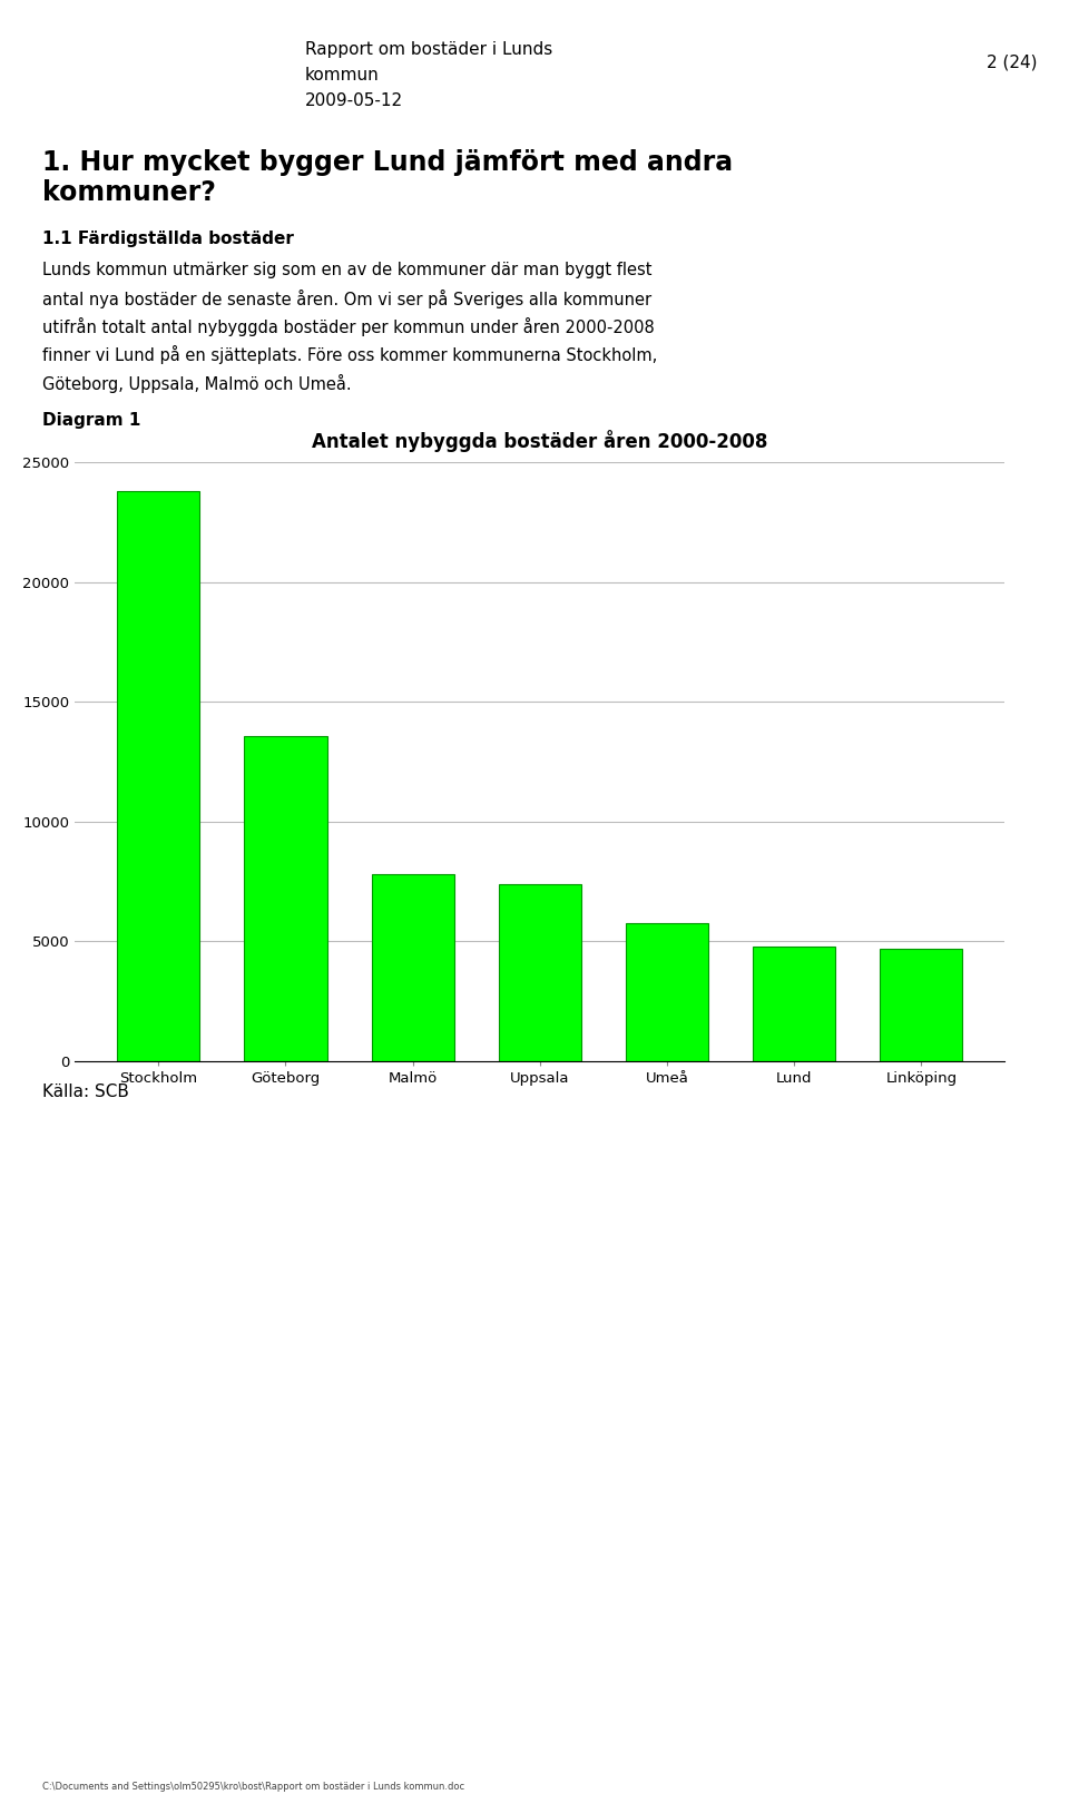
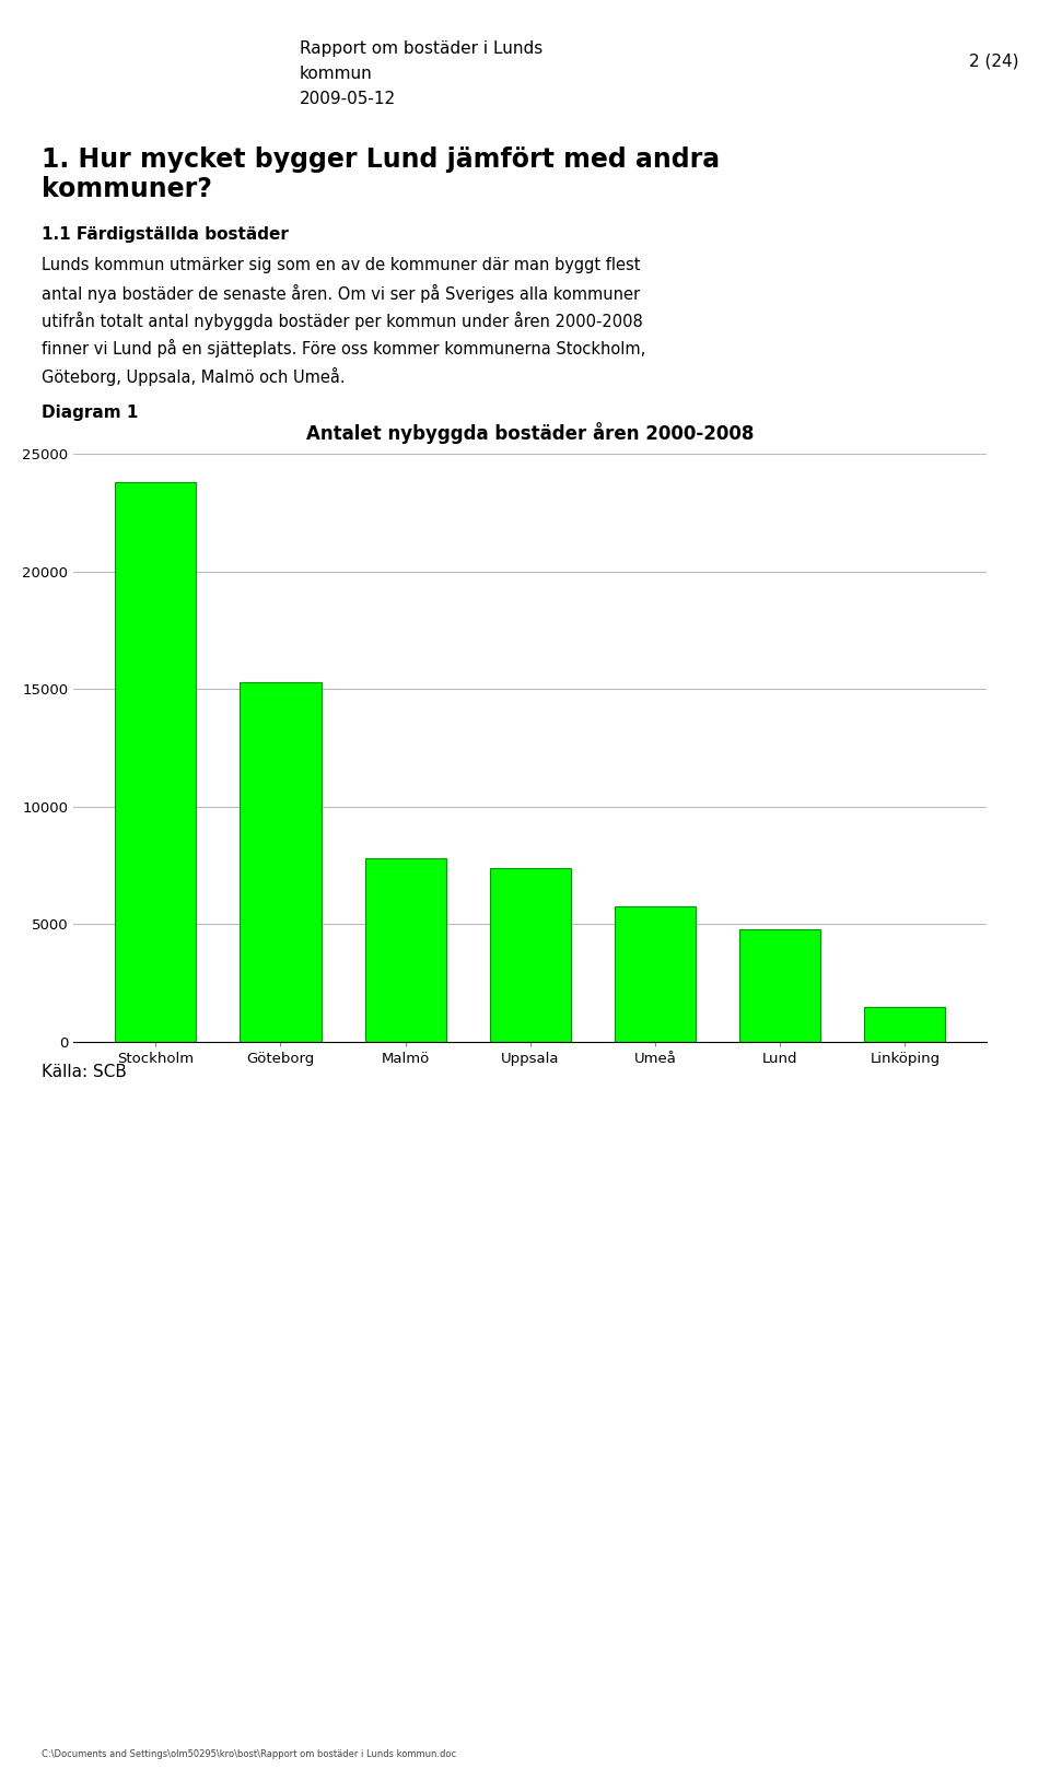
Göteborg: 13600 -> 15300
Linköping: 4700 -> 1500
